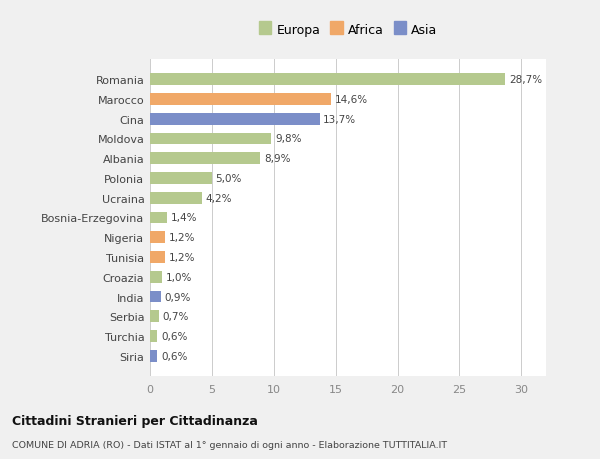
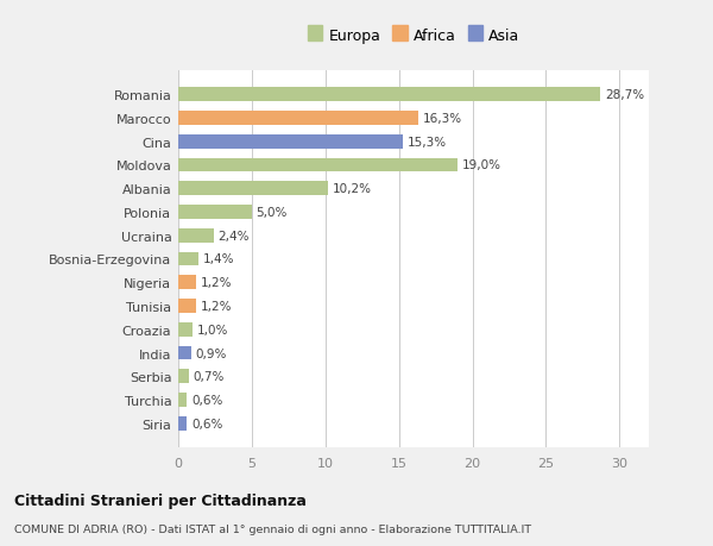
Marocco: 14,6% -> 16,3%
Cina: 13,7% -> 15,3%
Moldova: 9,8% -> 19,0%
Albania: 8,9% -> 10,2%
Ucraina: 4,2% -> 2,4%
